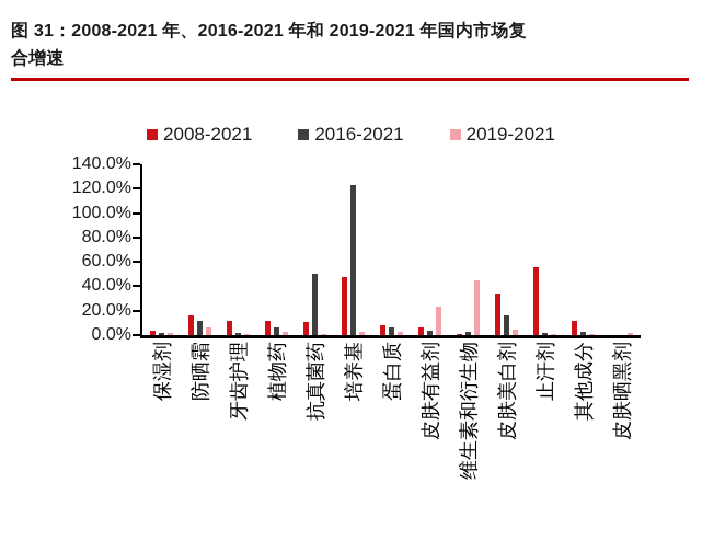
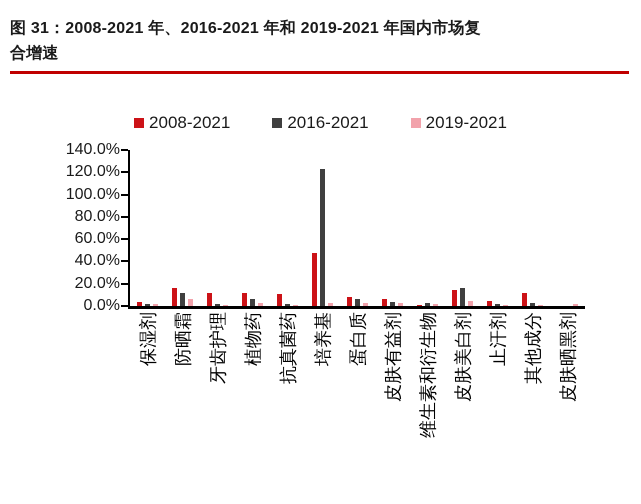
2016-2021/抗真菌药: 50% -> 2%
2019-2021/皮肤有益剂: 23% -> 2%
2019-2021/维生素和衍生物: 45% -> 2%
2008-2021/皮肤美白剂: 34% -> 14%
2008-2021/止汗剂: 56% -> 4%
